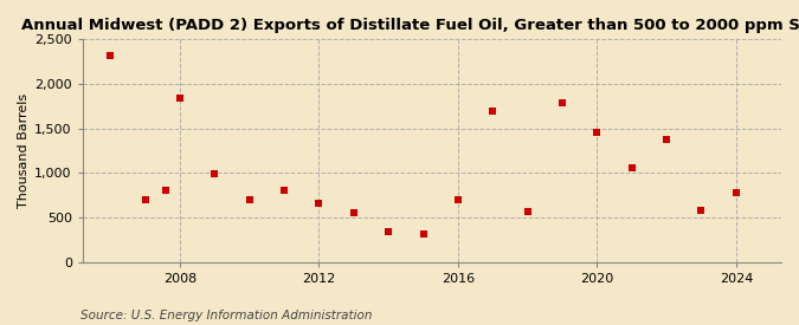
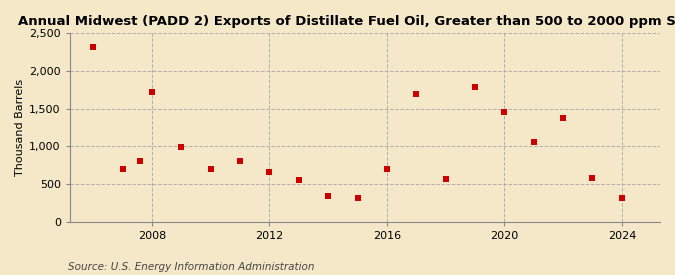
2008: 1,840 -> 1,720
2024: 780 -> 320
